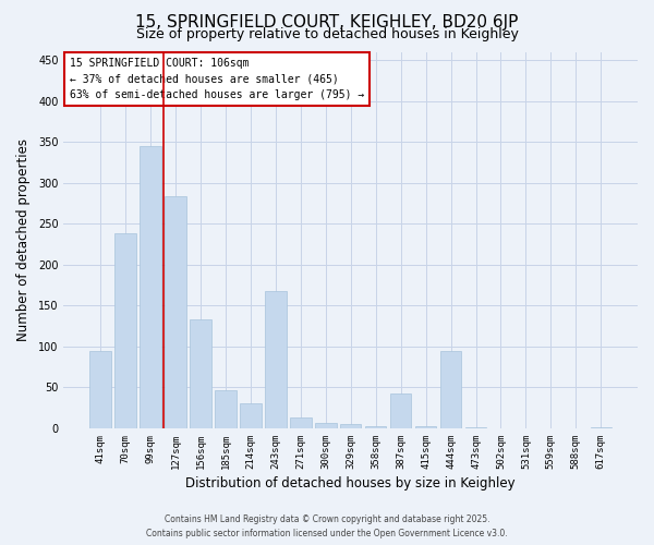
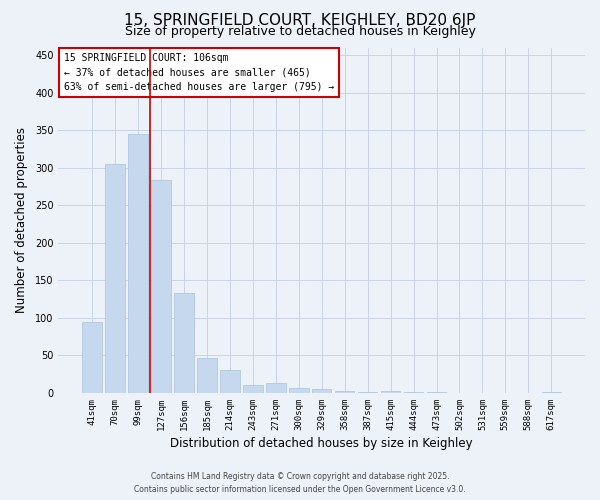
70sqm: 238 -> 305
243sqm: 168 -> 10
387sqm: 42 -> 1
444sqm: 94 -> 1
